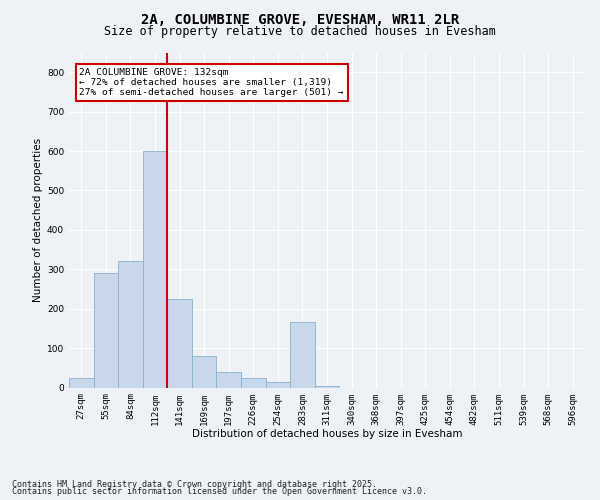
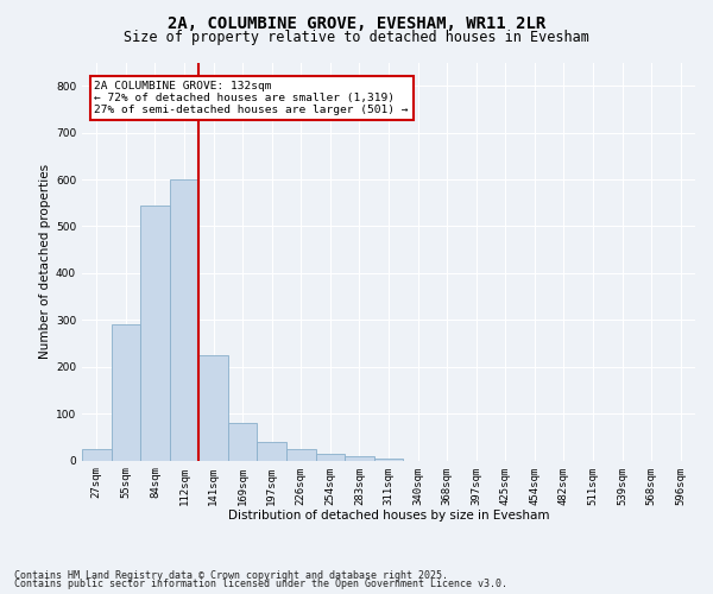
84sqm: 320 -> 545
283sqm: 165 -> 10
